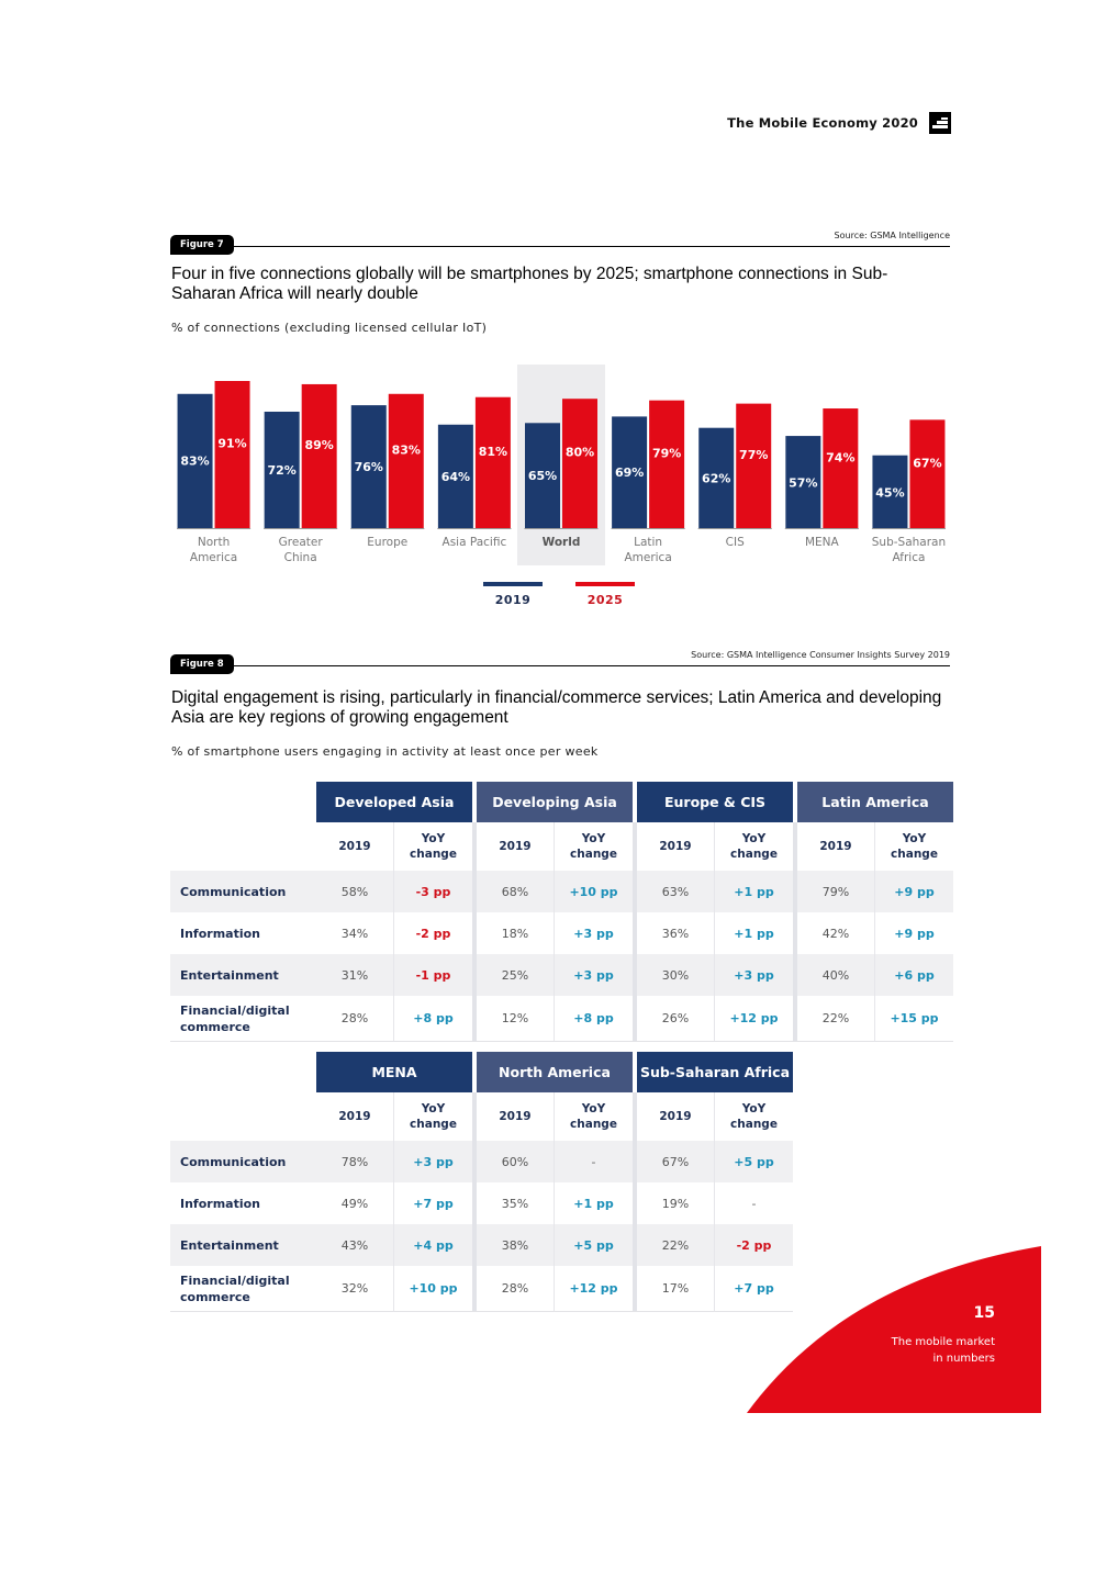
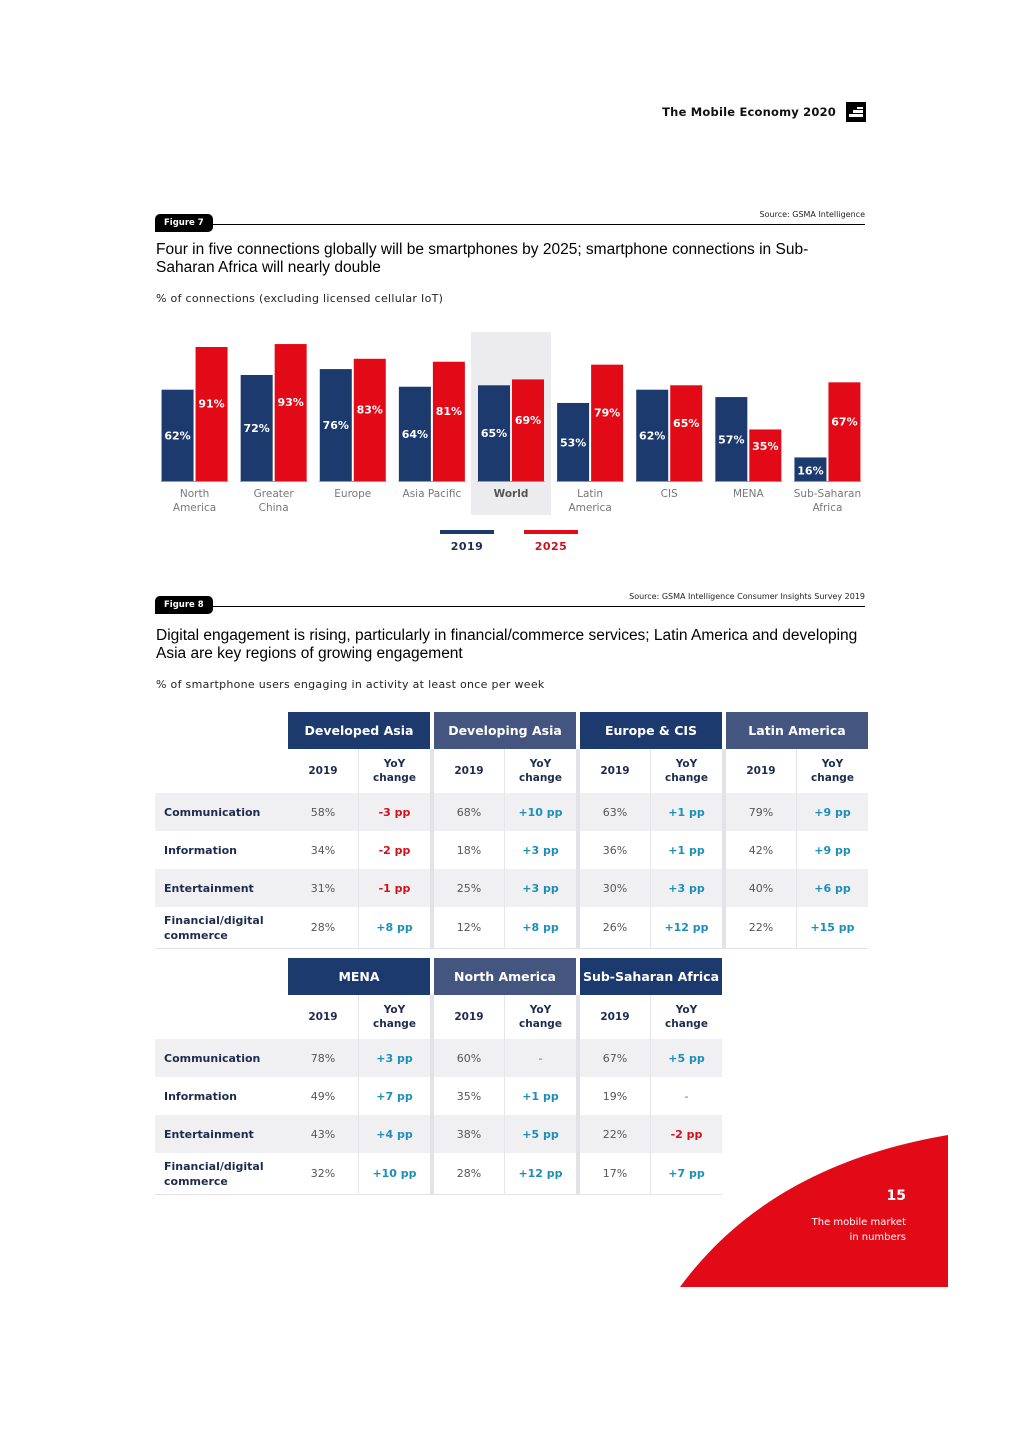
2019/North America: 83% -> 62%
2025/Greater China: 89% -> 93%
2025/World: 80% -> 69%
2019/Latin America: 69% -> 53%
2025/CIS: 77% -> 65%
2025/MENA: 74% -> 35%
2019/Sub-Saharan Africa: 45% -> 16%
